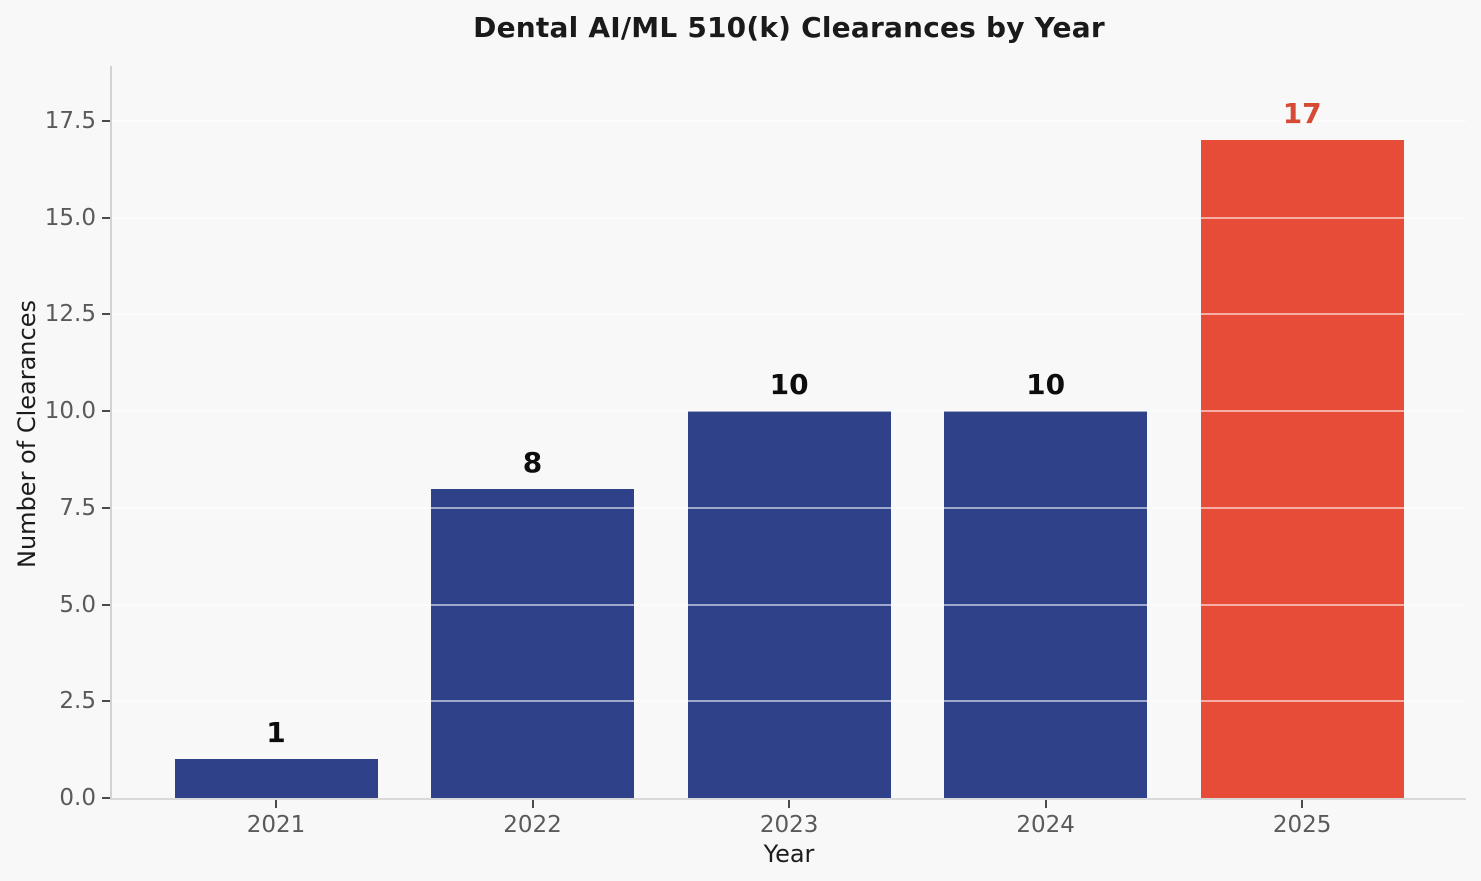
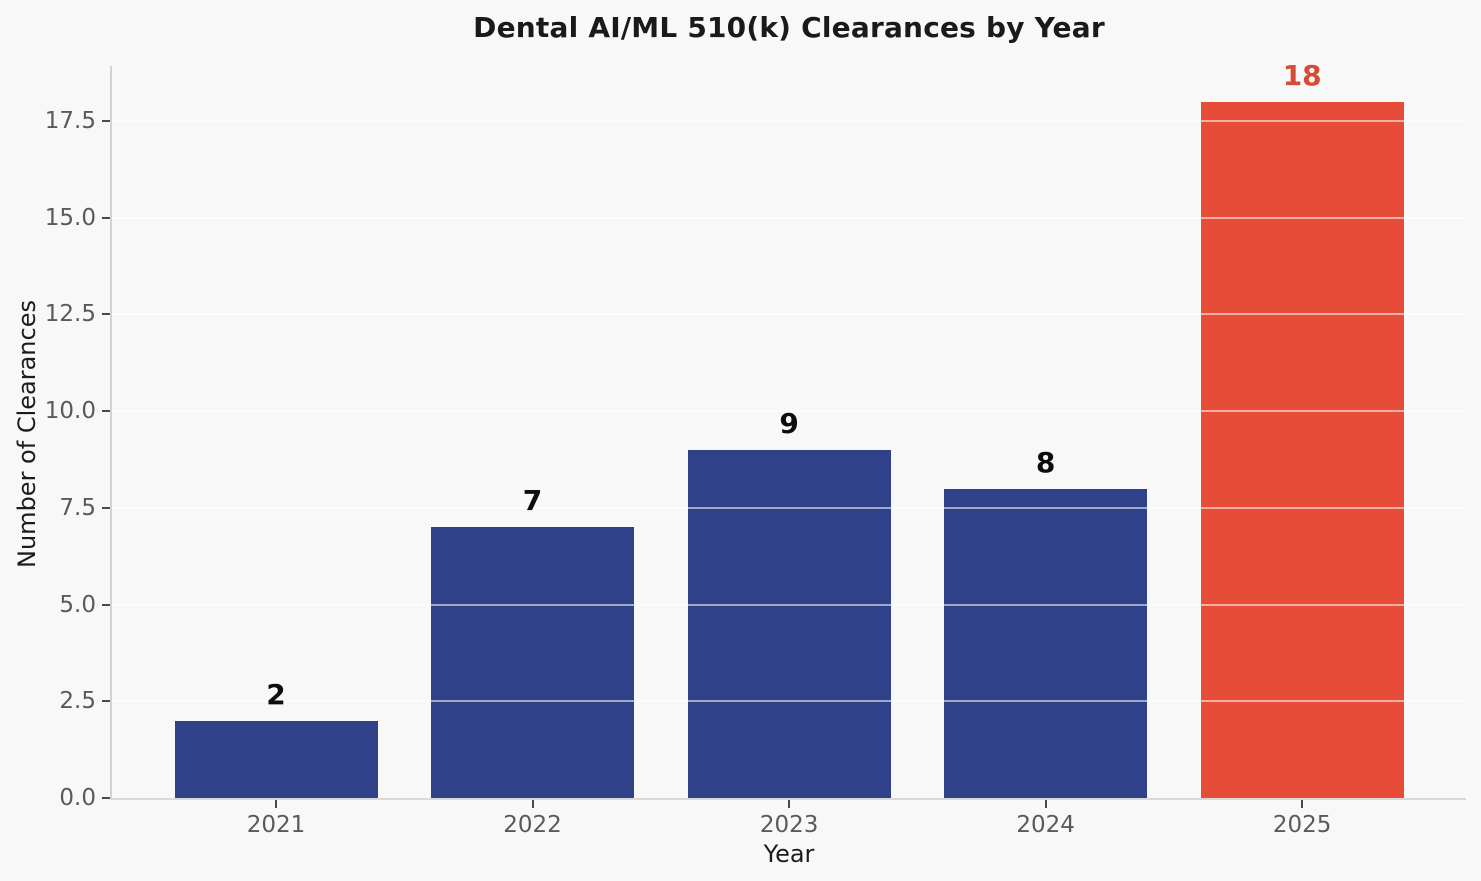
2021: 1 -> 2
2022: 8 -> 7
2023: 10 -> 9
2024: 10 -> 8
2025: 17 -> 18
